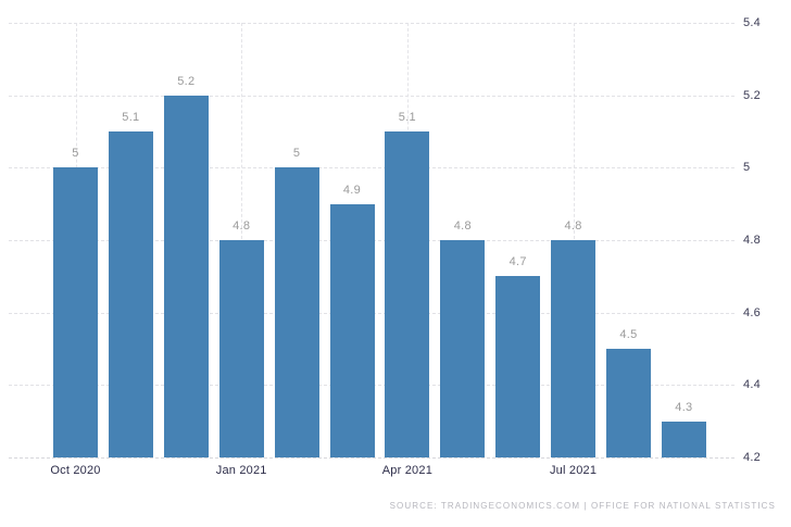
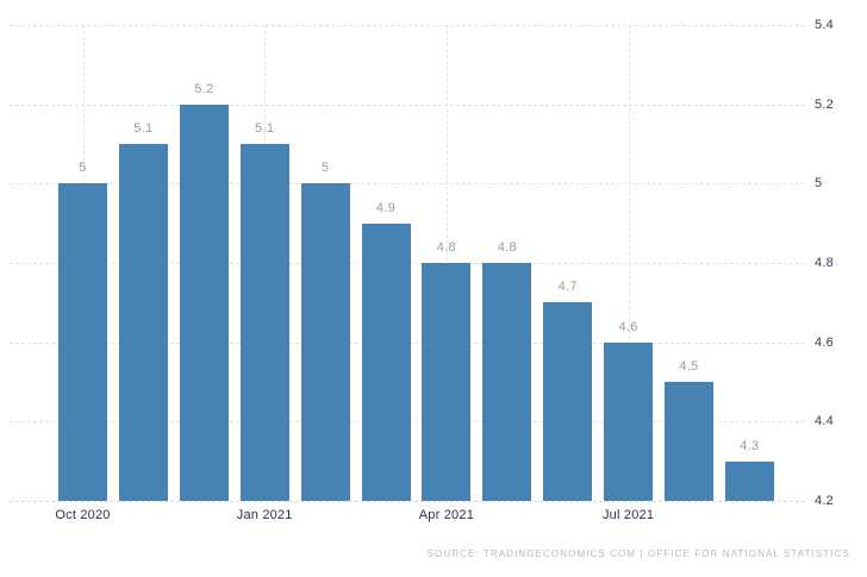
Jan 2021: 4.8 -> 5.1
Apr 2021: 5.1 -> 4.8
Jul 2021: 4.8 -> 4.6
